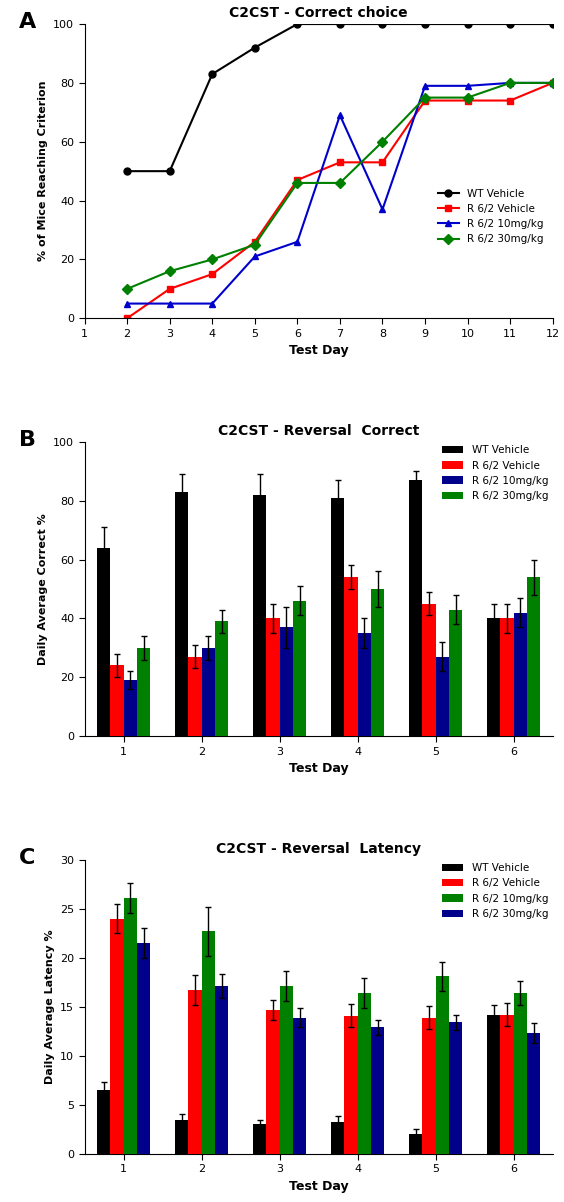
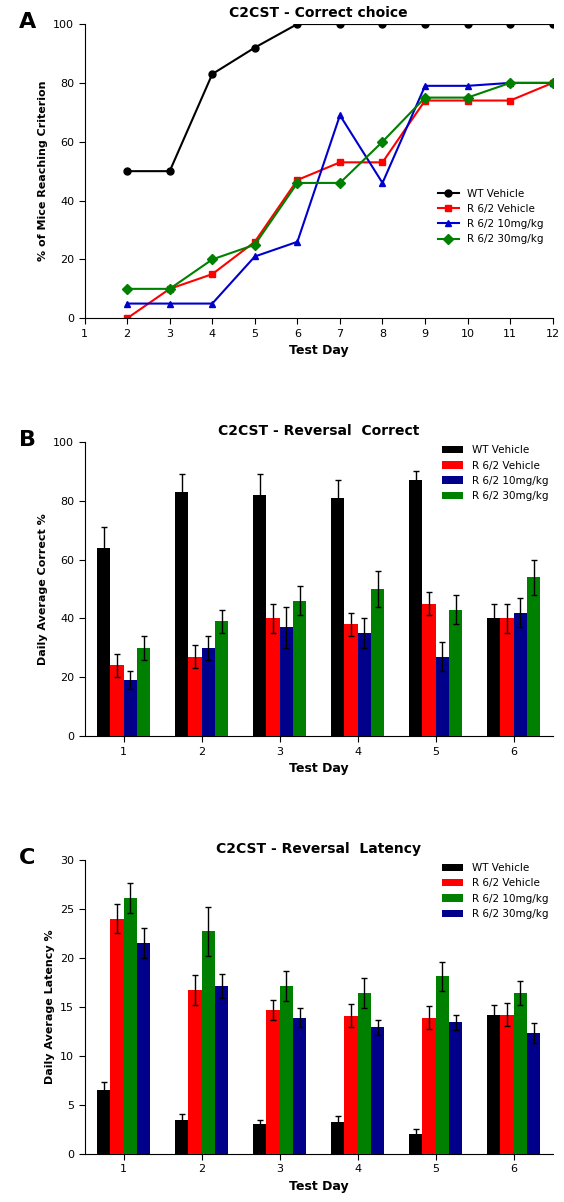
C2CST - Correct choice/R 6/2 30mg/kg/3: 16 -> 10
C2CST - Correct choice/R 6/2 10mg/kg/8: 37 -> 46
C2CST - Reversal Correct/R 6/2 Vehicle/4: 54 -> 38
